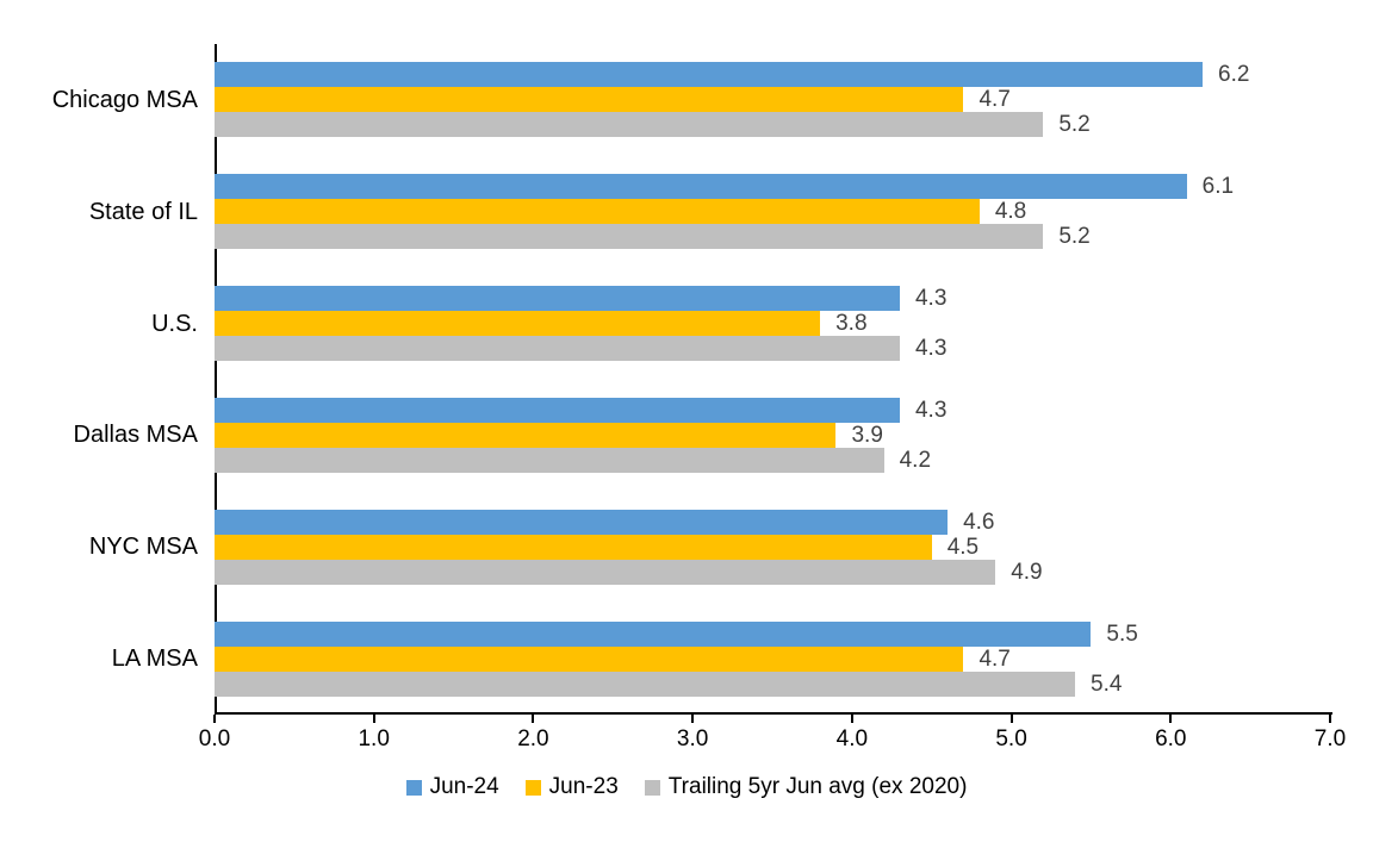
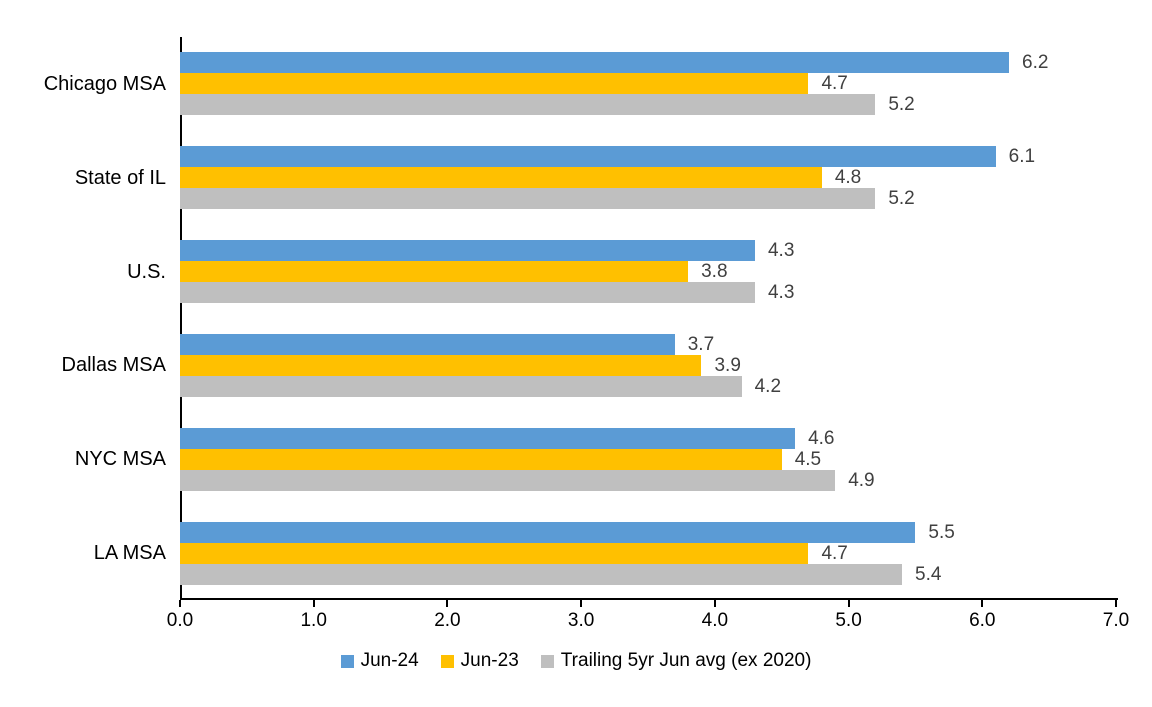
Jun-24/Dallas MSA: 4.3 -> 3.7
